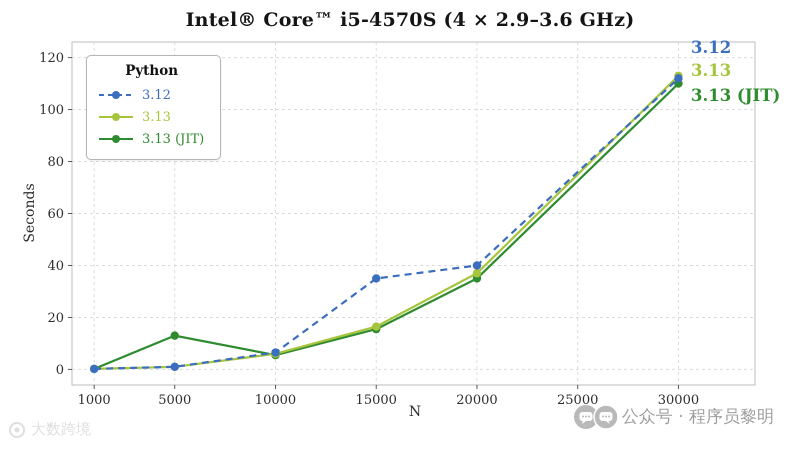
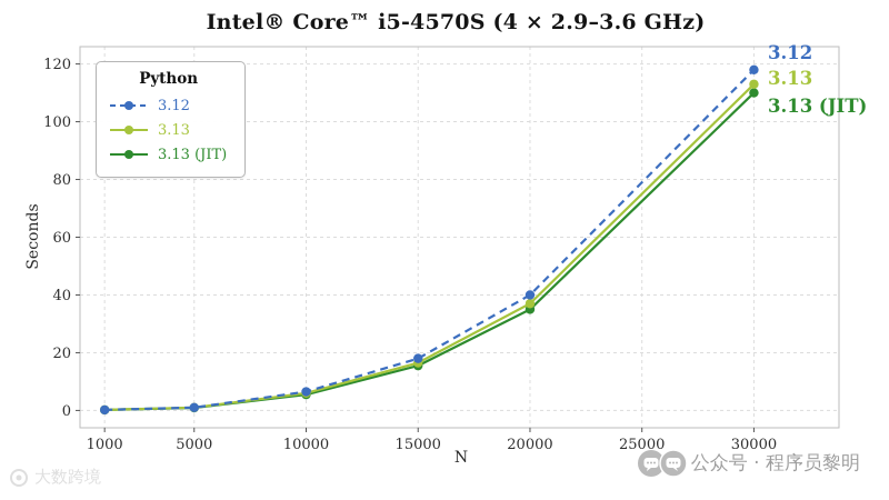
3.13 (JIT)/5000: 13 -> 1
3.12/15000: 35 -> 18
3.12/30000: 112 -> 118
